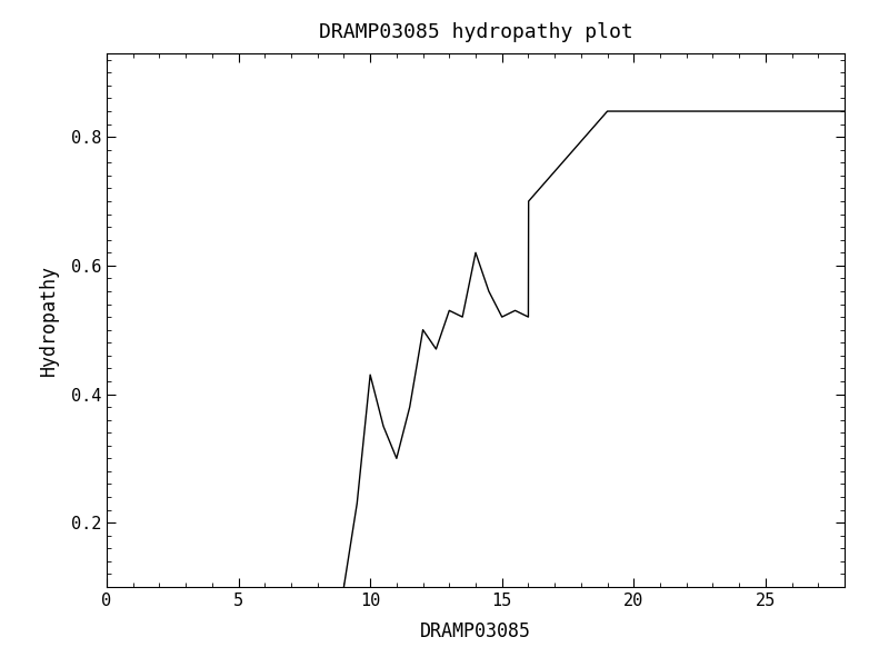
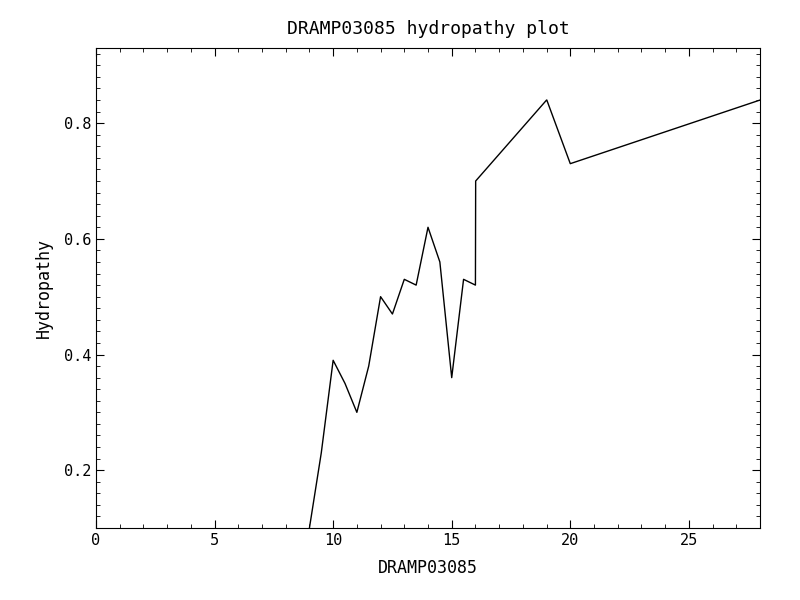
10: 0.43 -> 0.39
15: 0.52 -> 0.36
20: 0.84 -> 0.73
